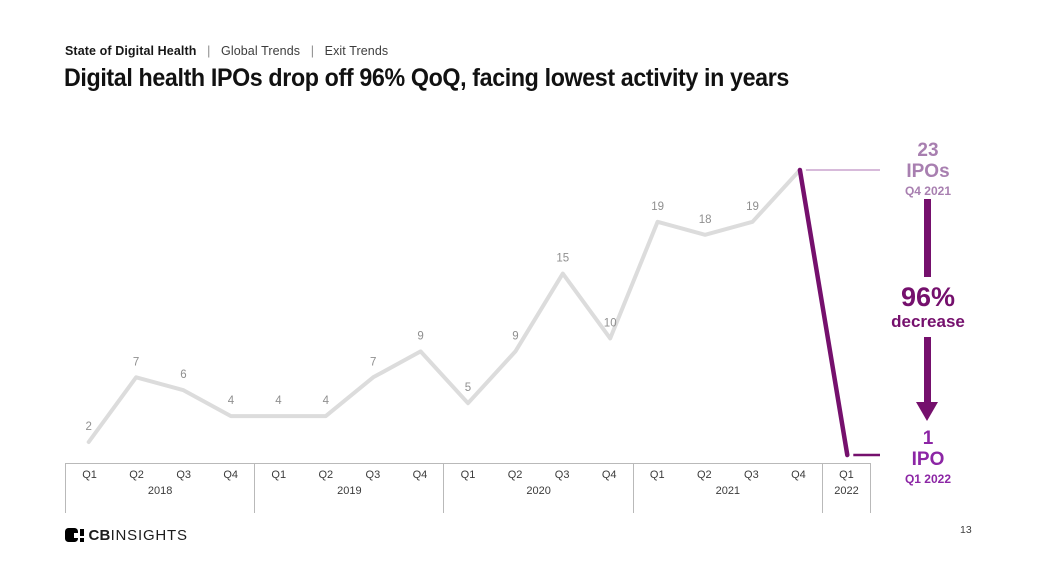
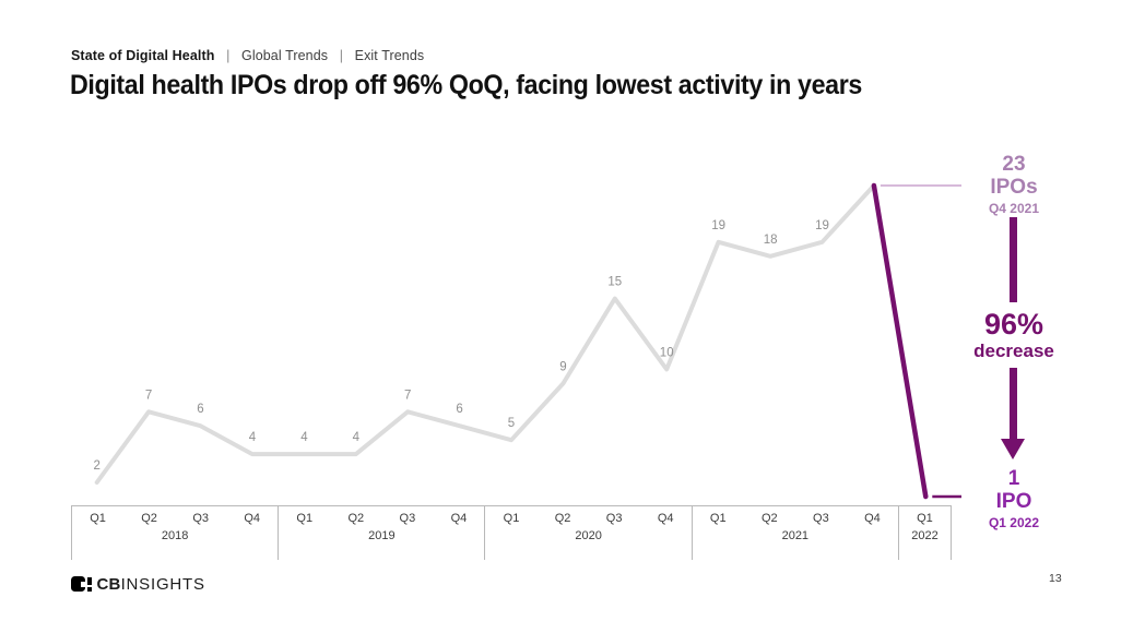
Q4 2019: 9 -> 6
